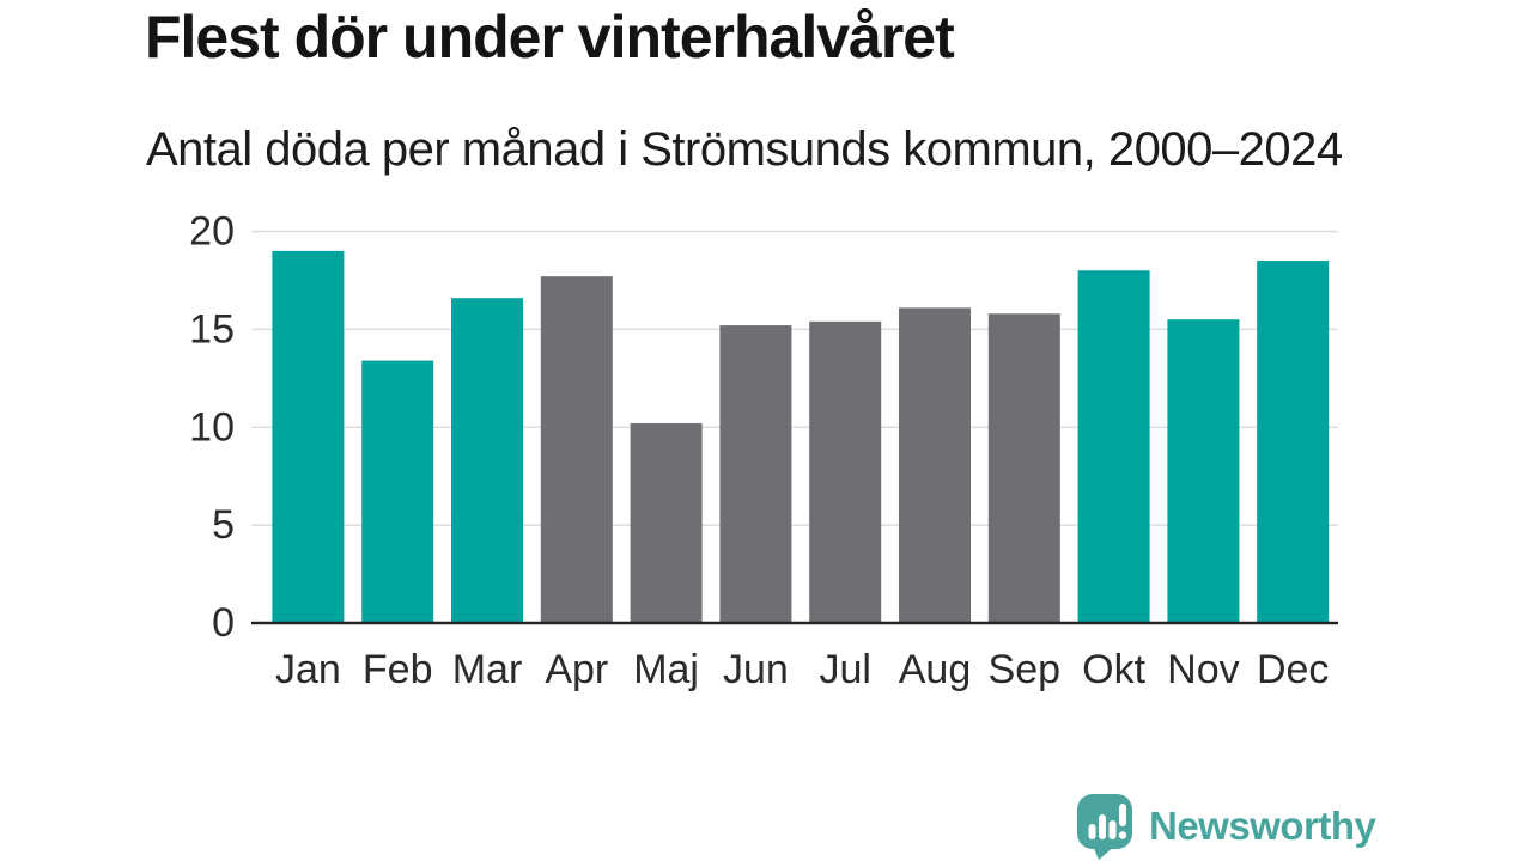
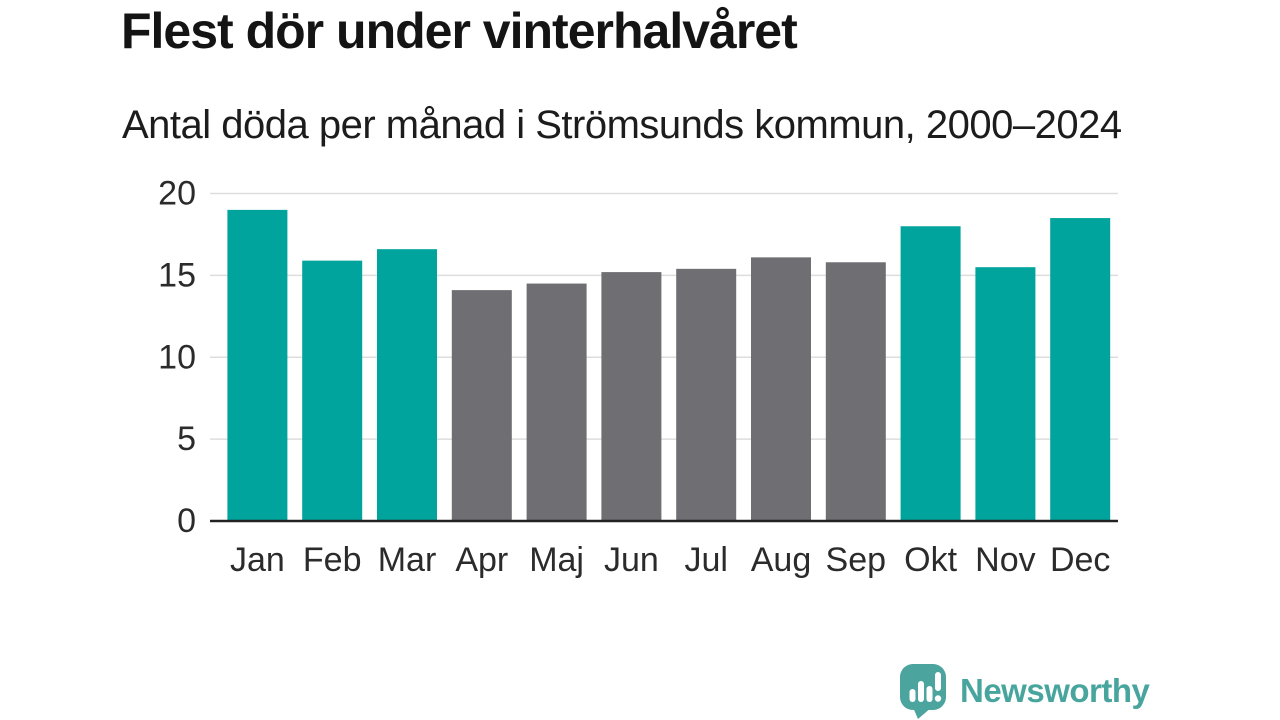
Feb: 13.4 -> 15.9
Apr: 17.7 -> 14.1
Maj: 10.2 -> 14.5
